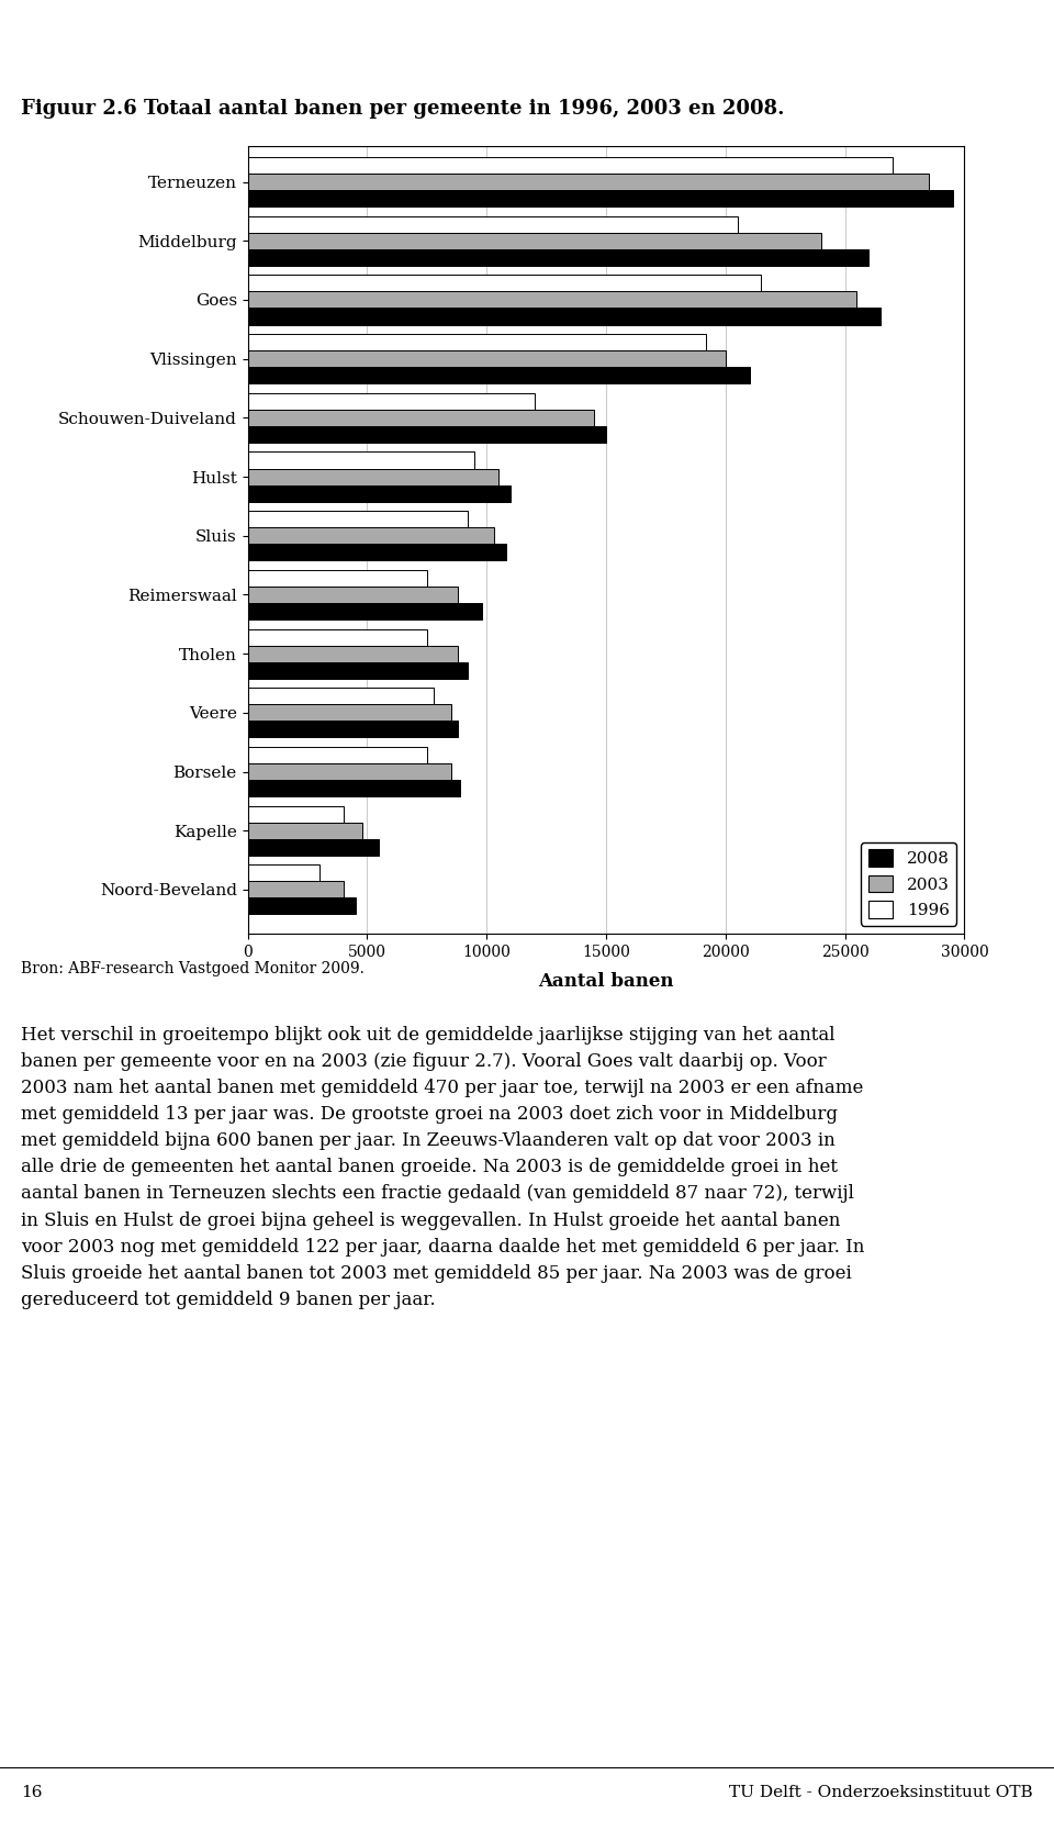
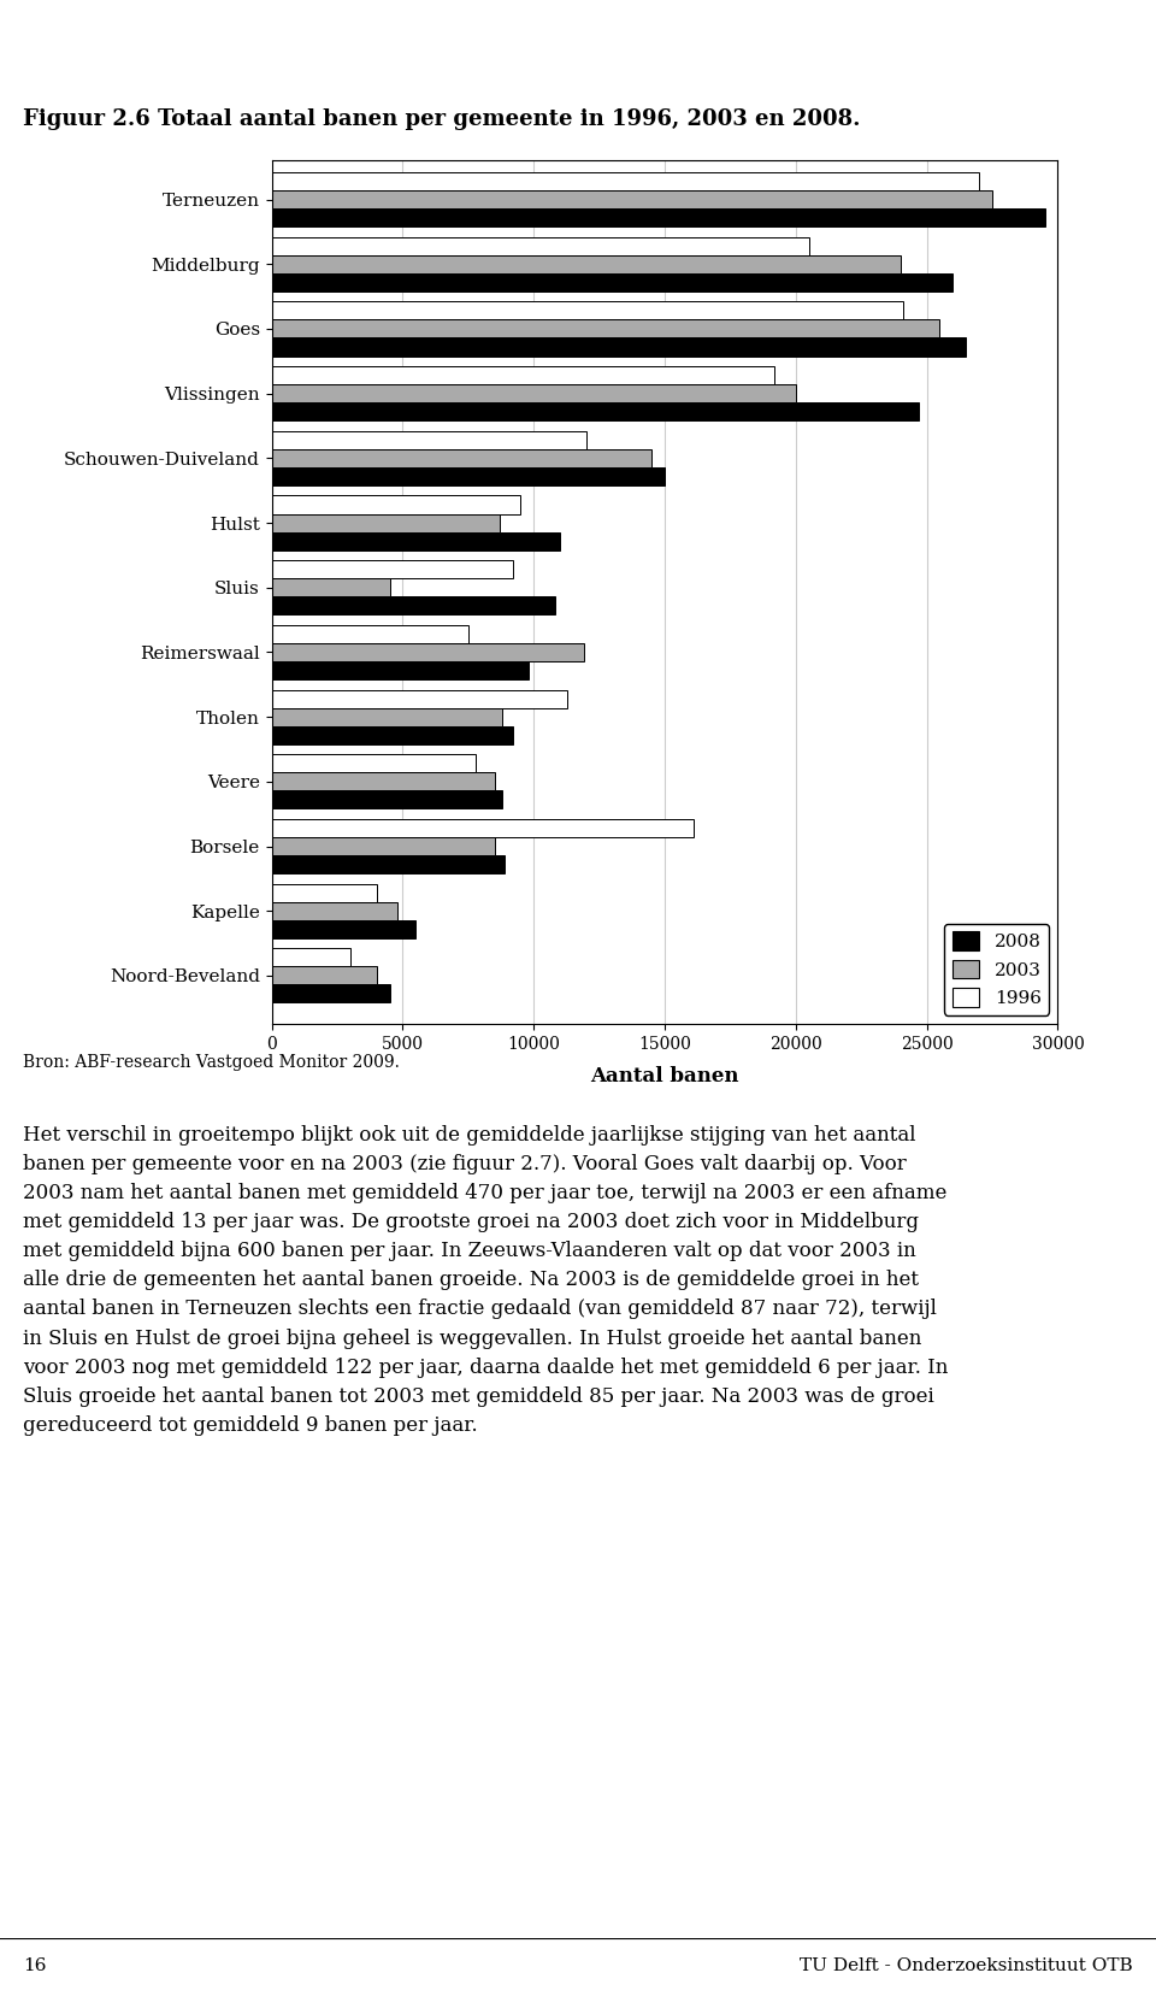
2003/Terneuzen: 28500 -> 27500
1996/Goes: 21500 -> 24100
2008/Vlissingen: 21000 -> 24700
2003/Hulst: 10500 -> 8700
2003/Sluis: 10300 -> 4500
2003/Reimerswaal: 8800 -> 11900
1996/Tholen: 7500 -> 11300
1996/Borsele: 7500 -> 16100
